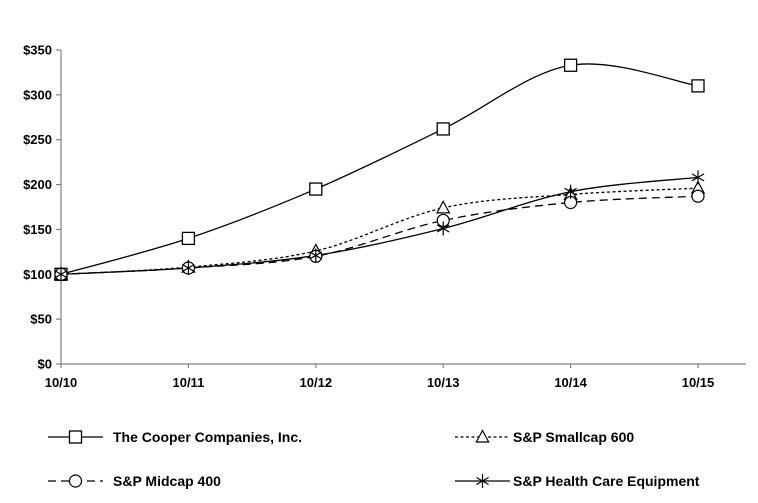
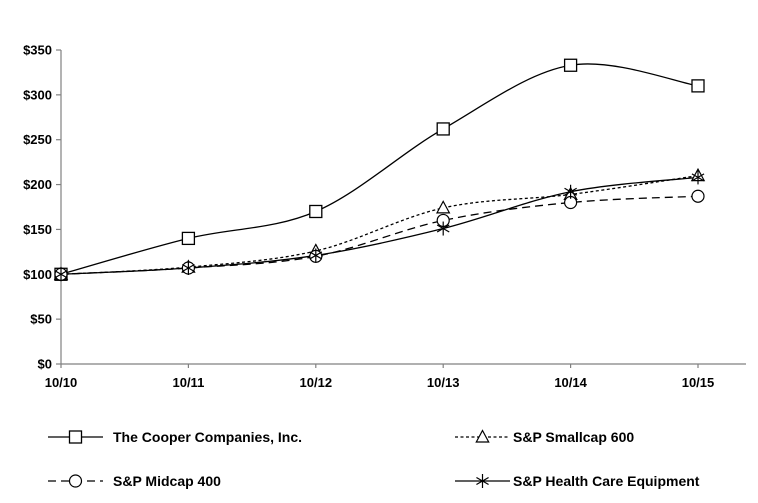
The Cooper Companies, Inc./10/12: $200 -> $170
S&P Smallcap 600/10/15: $200 -> $210
